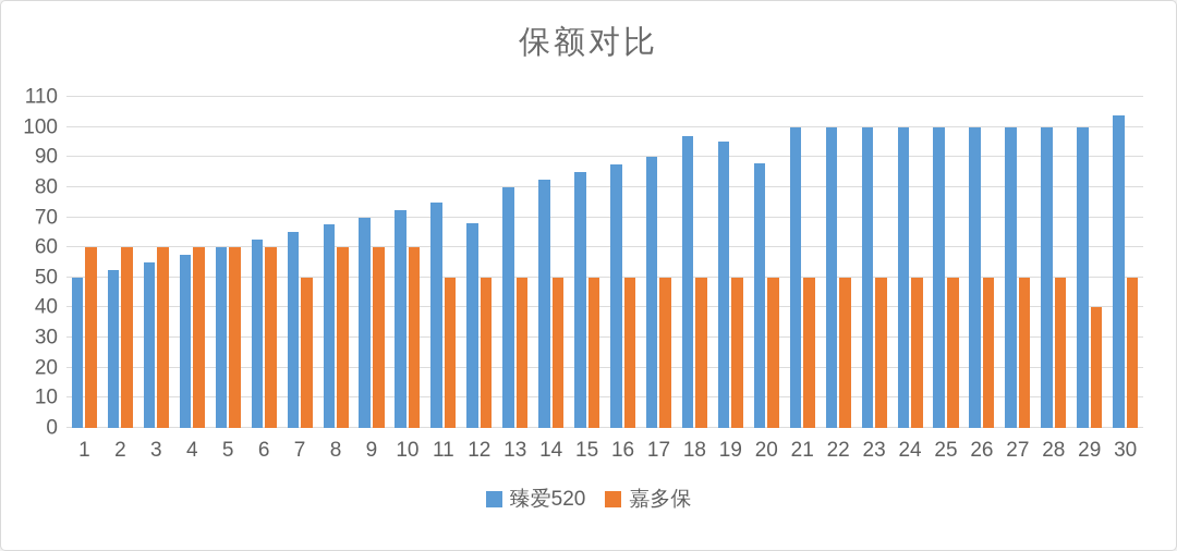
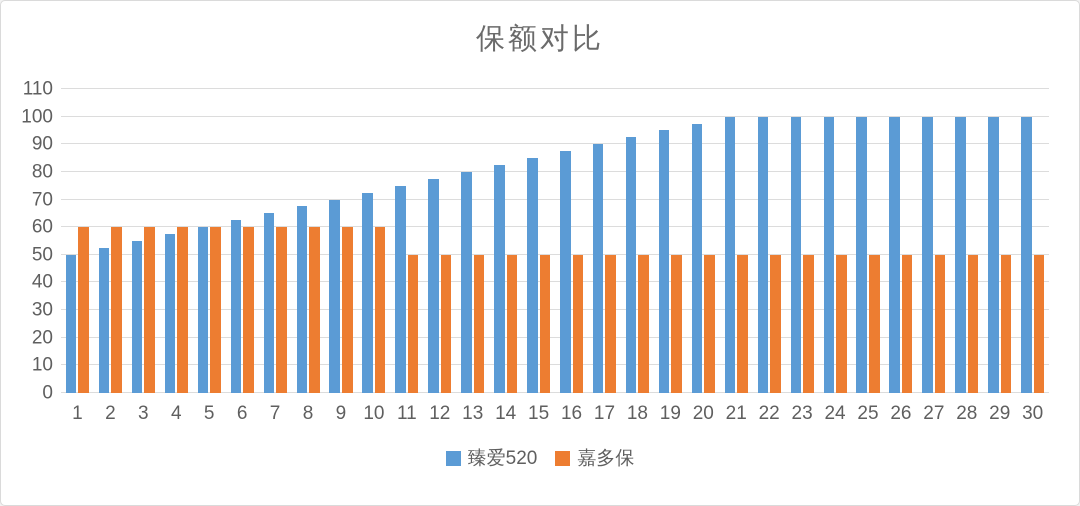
嘉多保/7: 50 -> 60
臻爱520/12: 68 -> 78
臻爱520/18: 97 -> 92
臻爱520/20: 88 -> 98
嘉多保/29: 40 -> 50
臻爱520/30: 104 -> 100
